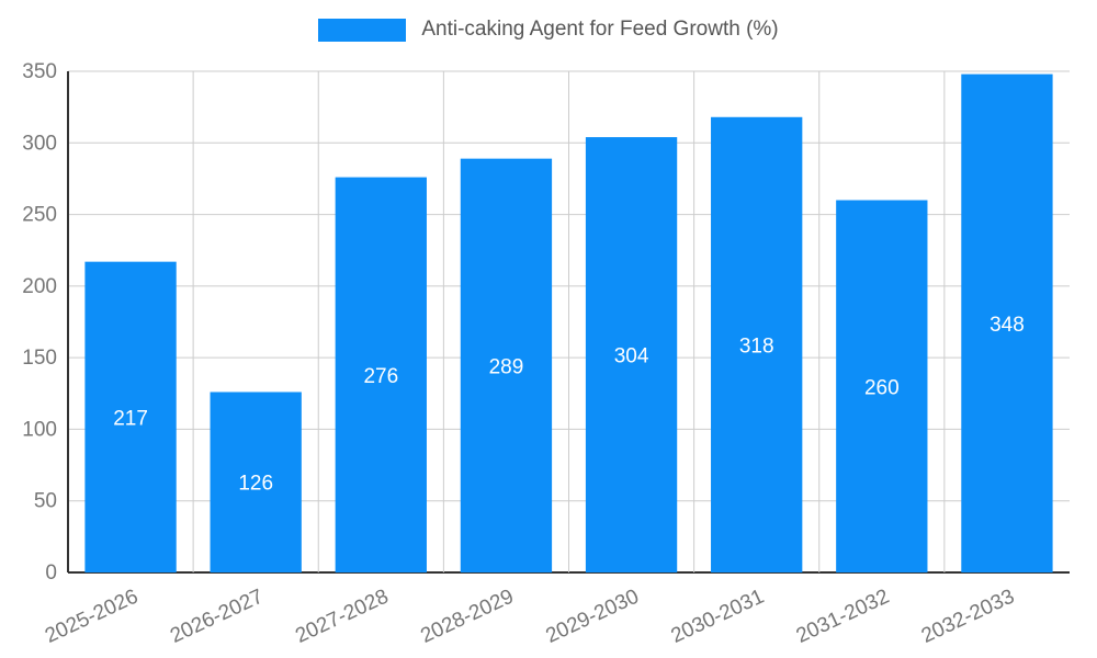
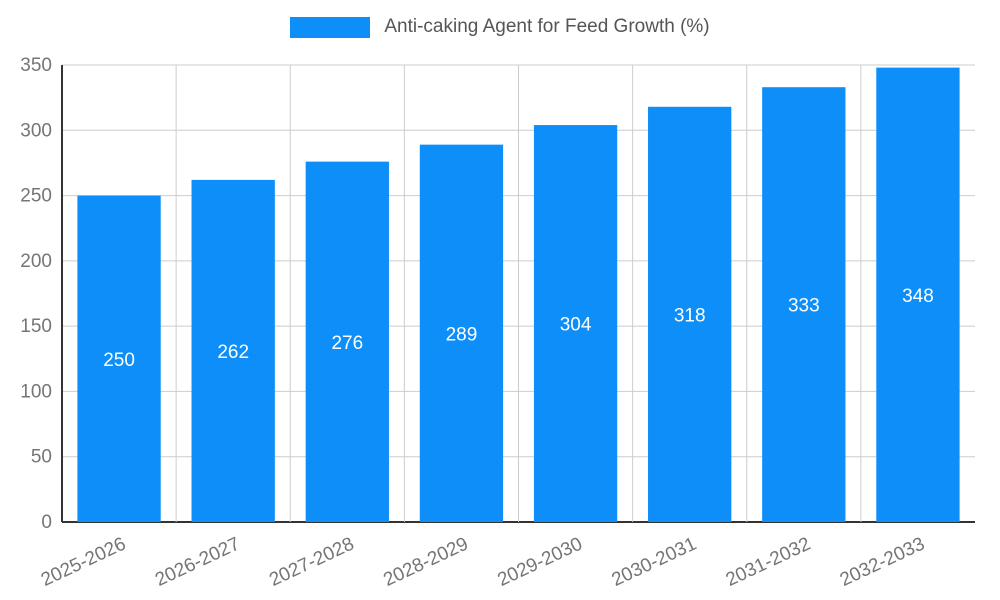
2025-2026: 217 -> 250
2026-2027: 126 -> 262
2031-2032: 260 -> 333
